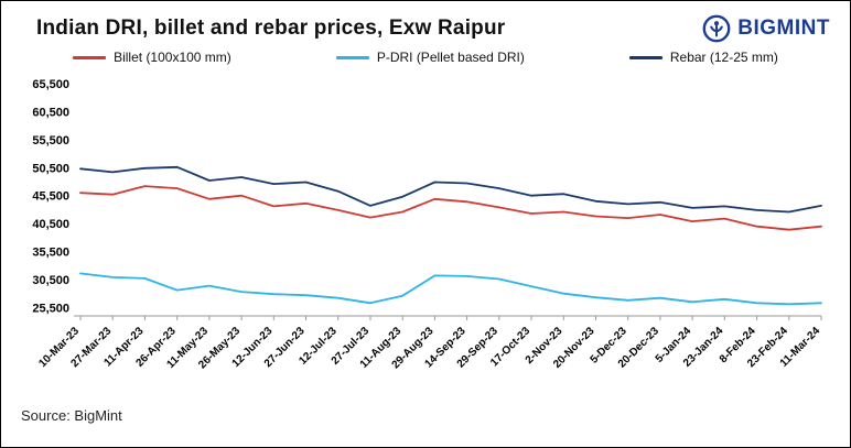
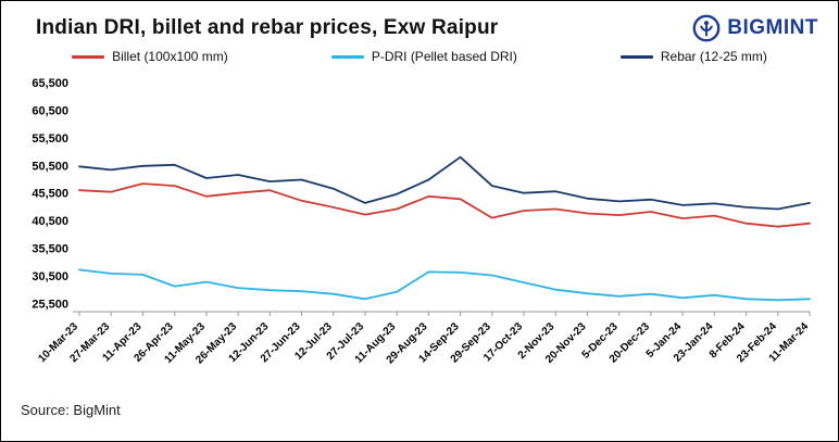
Billet (100x100 mm)/12-Jun-23: 44000 -> 46000
Rebar (12-25 mm)/14-Sep-23: 48000 -> 52000
Billet (100x100 mm)/29-Sep-23: 43000 -> 41000
